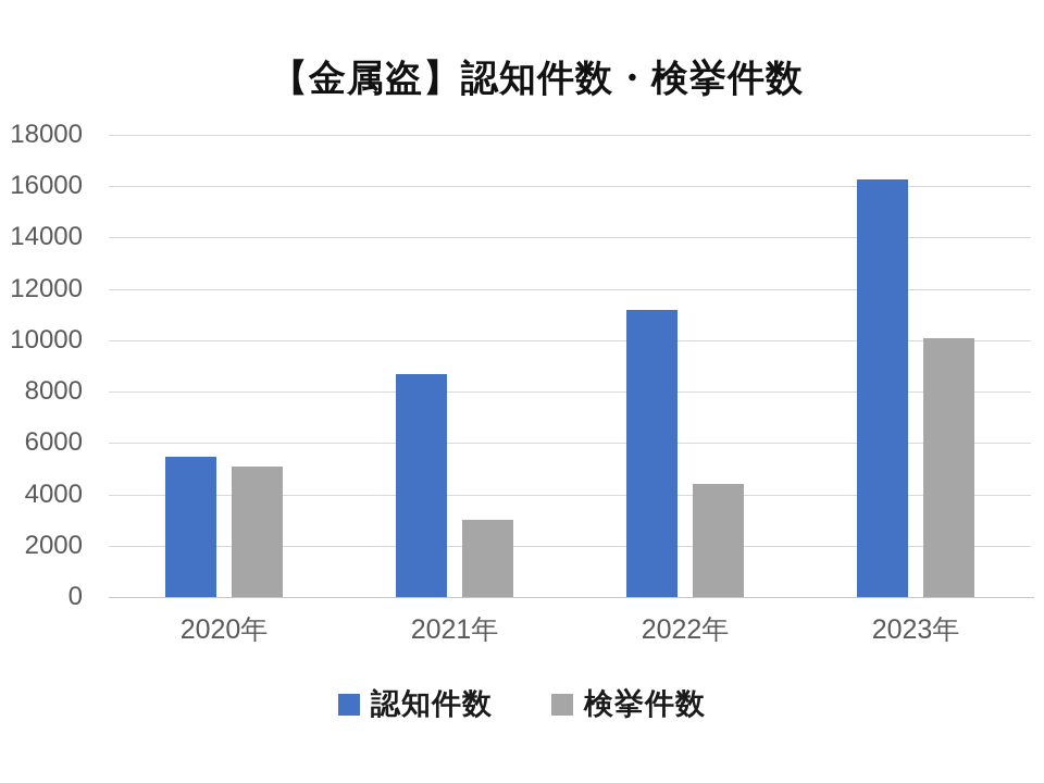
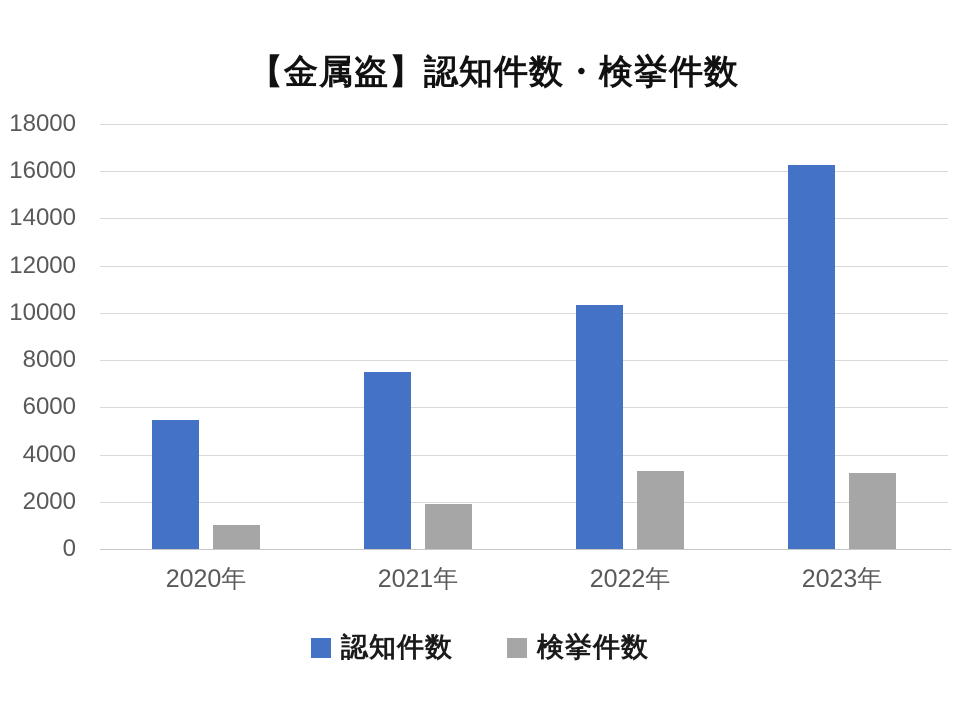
検挙件数/2020年: 5100 -> 1000
認知件数/2021年: 8700 -> 7500
検挙件数/2021年: 3000 -> 1900
認知件数/2022年: 11200 -> 10400
検挙件数/2022年: 4400 -> 3300
検挙件数/2023年: 10100 -> 3200
